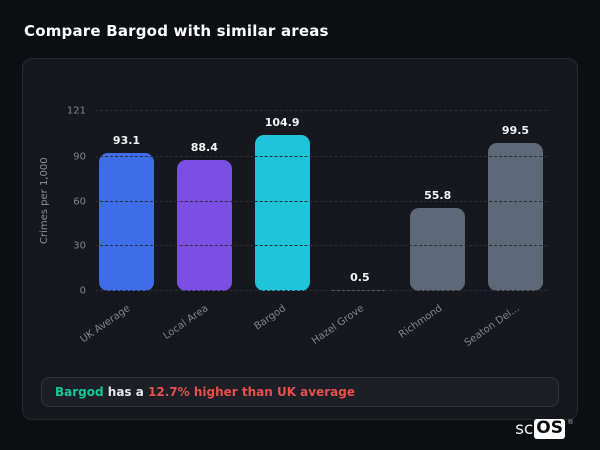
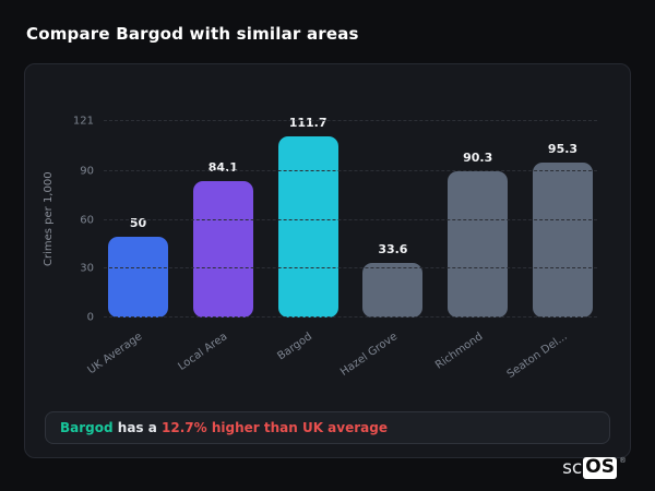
UK Average: 93.1 -> 50
Local Area: 88.4 -> 84.1
Bargod: 104.9 -> 111.7
Hazel Grove: 0.5 -> 33.6
Richmond: 55.8 -> 90.3
Seaton Del...: 99.5 -> 95.3
